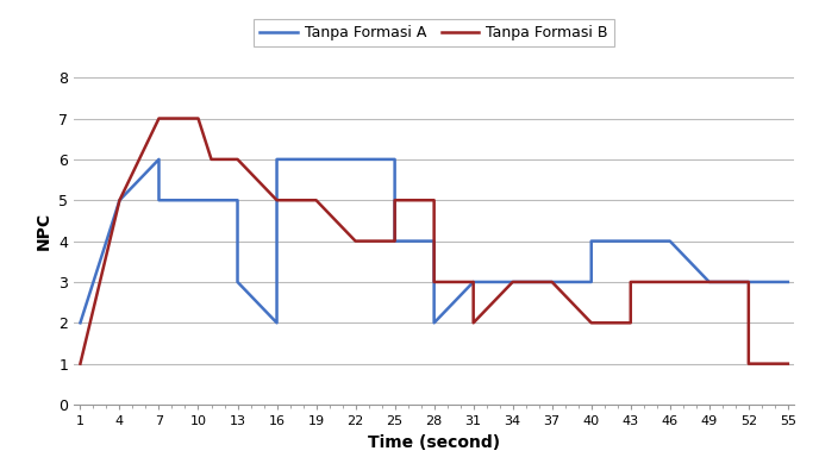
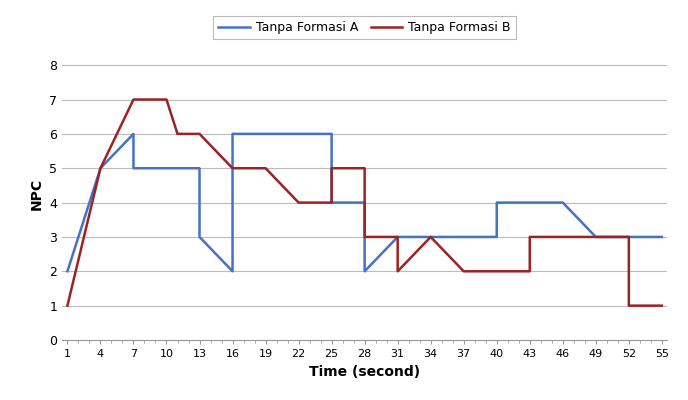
Tanpa Formasi B/37: 3 -> 2
